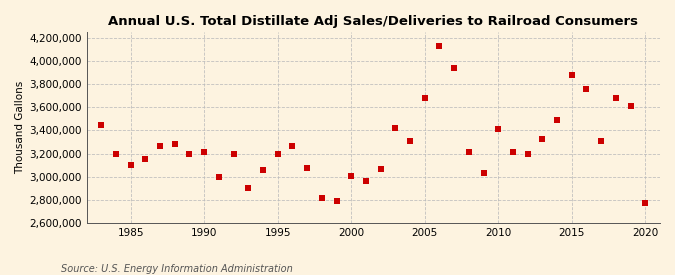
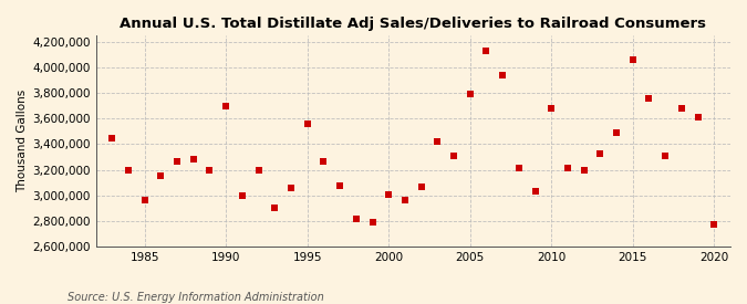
1985: 3,100,000 -> 2,960,000
1990: 3,210,000 -> 3,700,000
1995: 3,200,000 -> 3,560,000
2005: 3,680,000 -> 3,790,000
2010: 3,410,000 -> 3,680,000
2015: 3,880,000 -> 4,060,000
